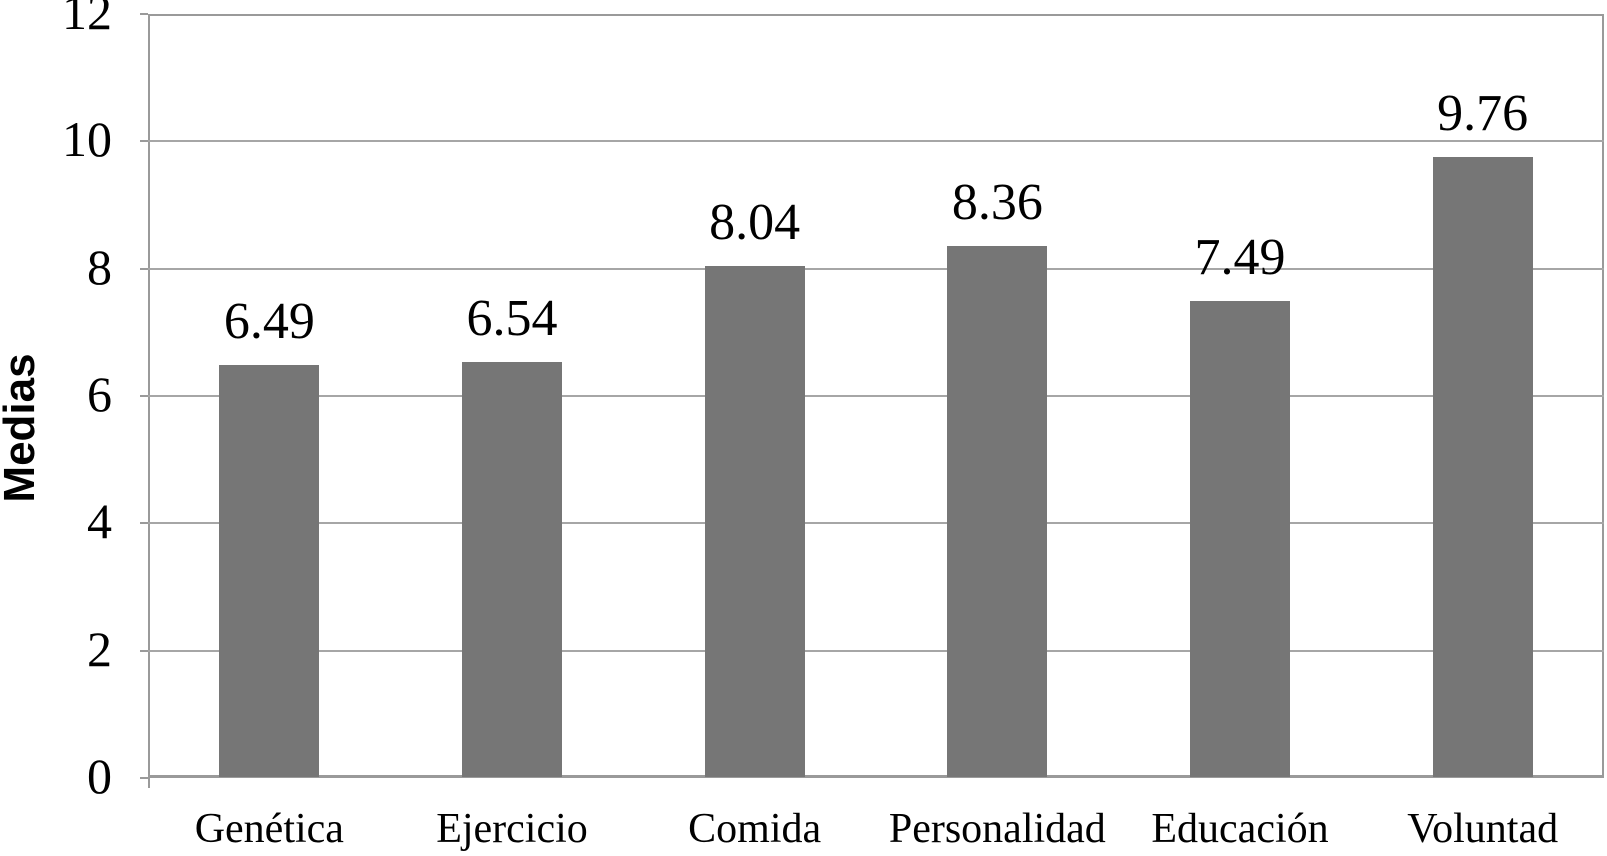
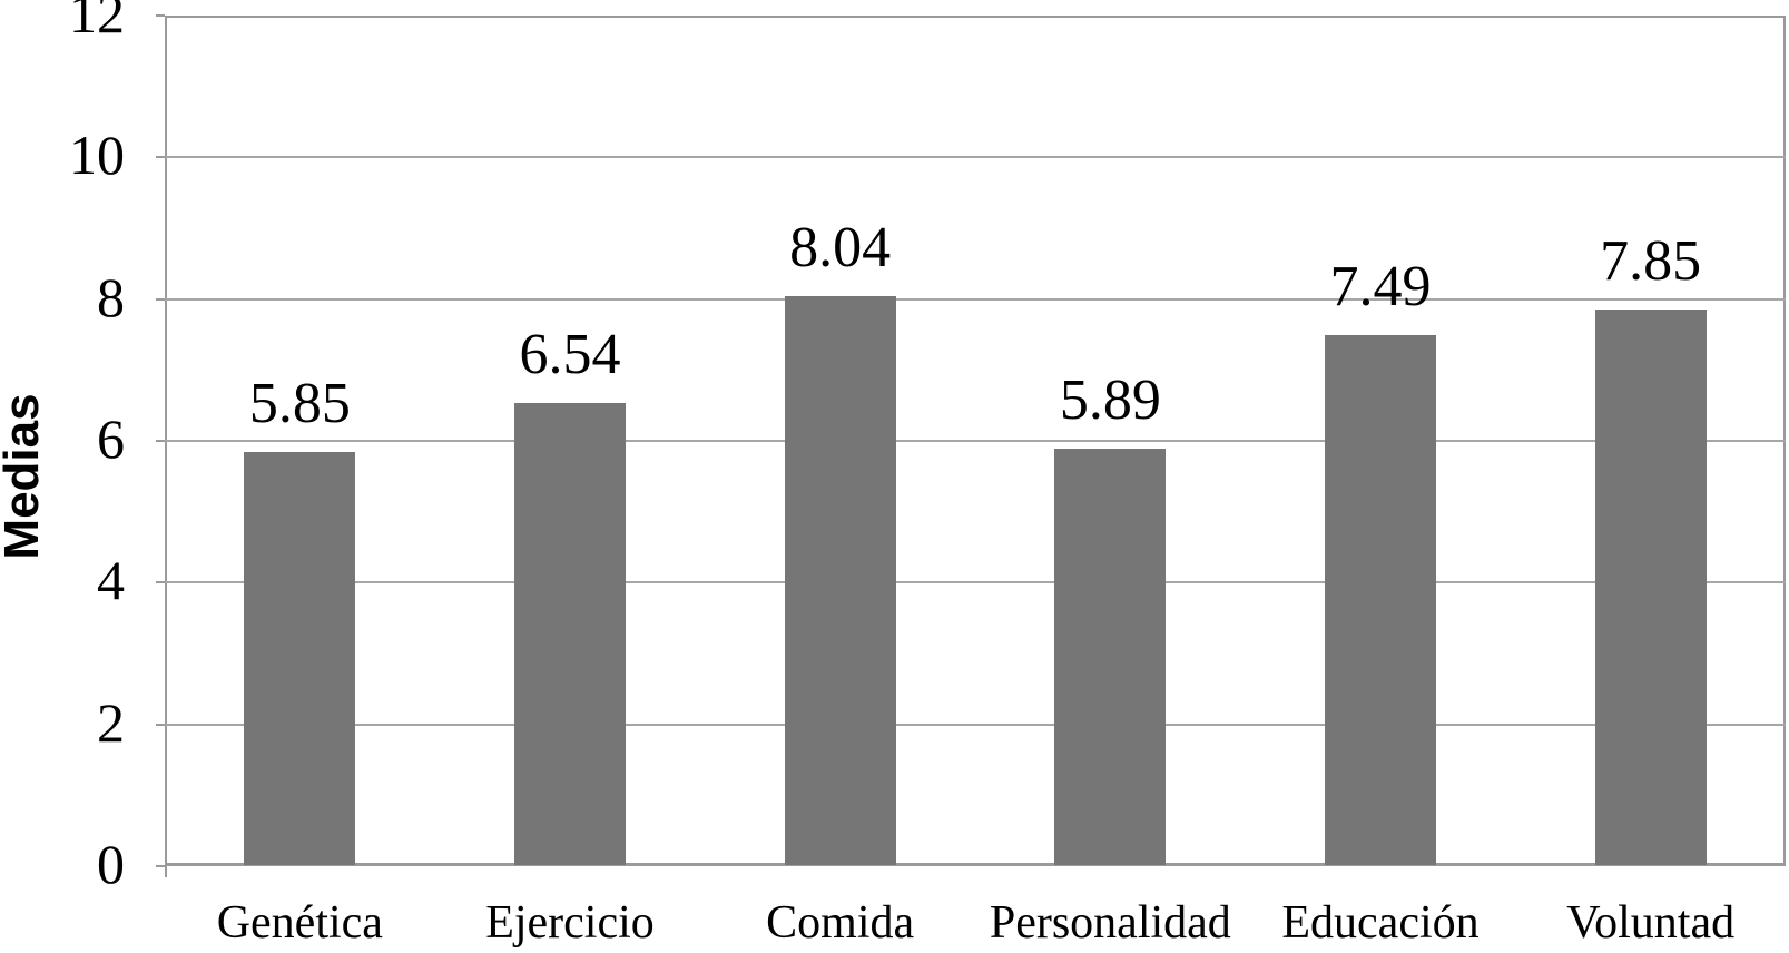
Genética: 6.49 -> 5.85
Personalidad: 8.36 -> 5.89
Voluntad: 9.76 -> 7.85
